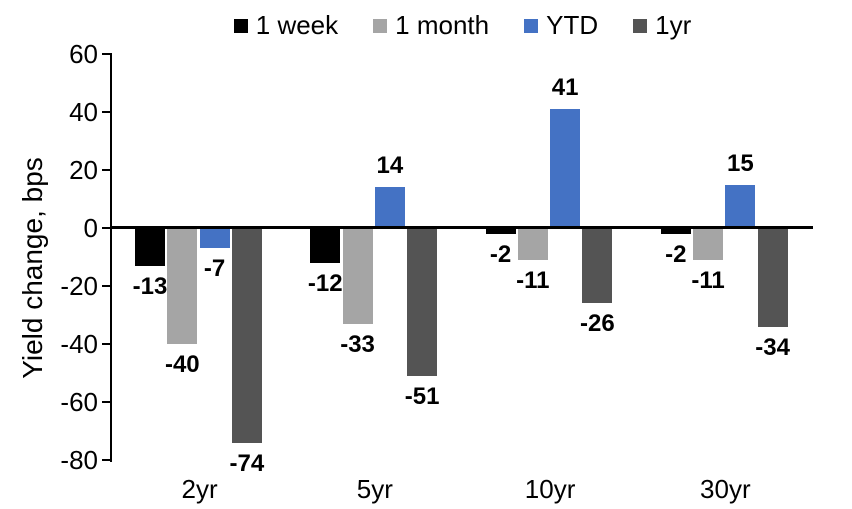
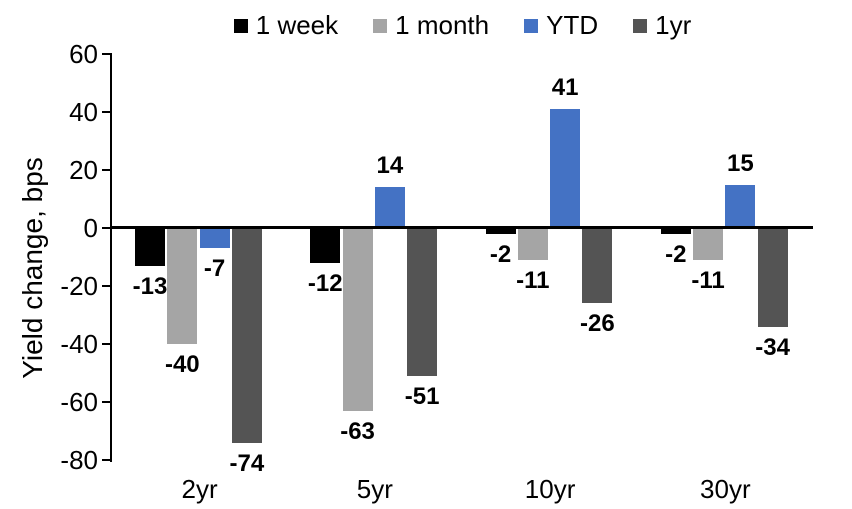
1 month/5yr: -33 -> -63
